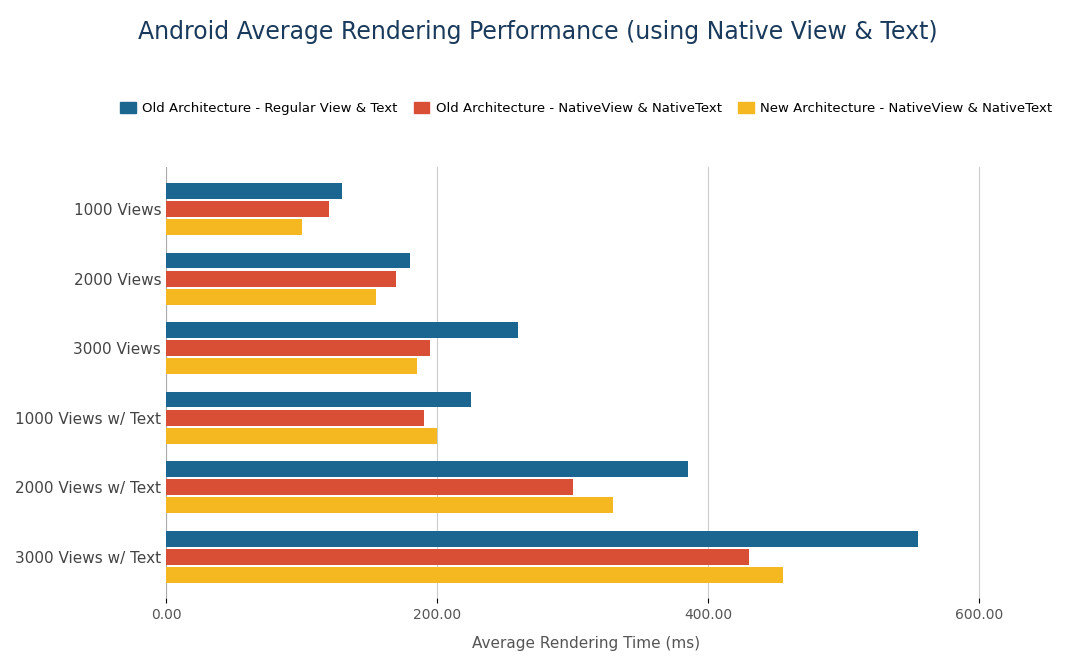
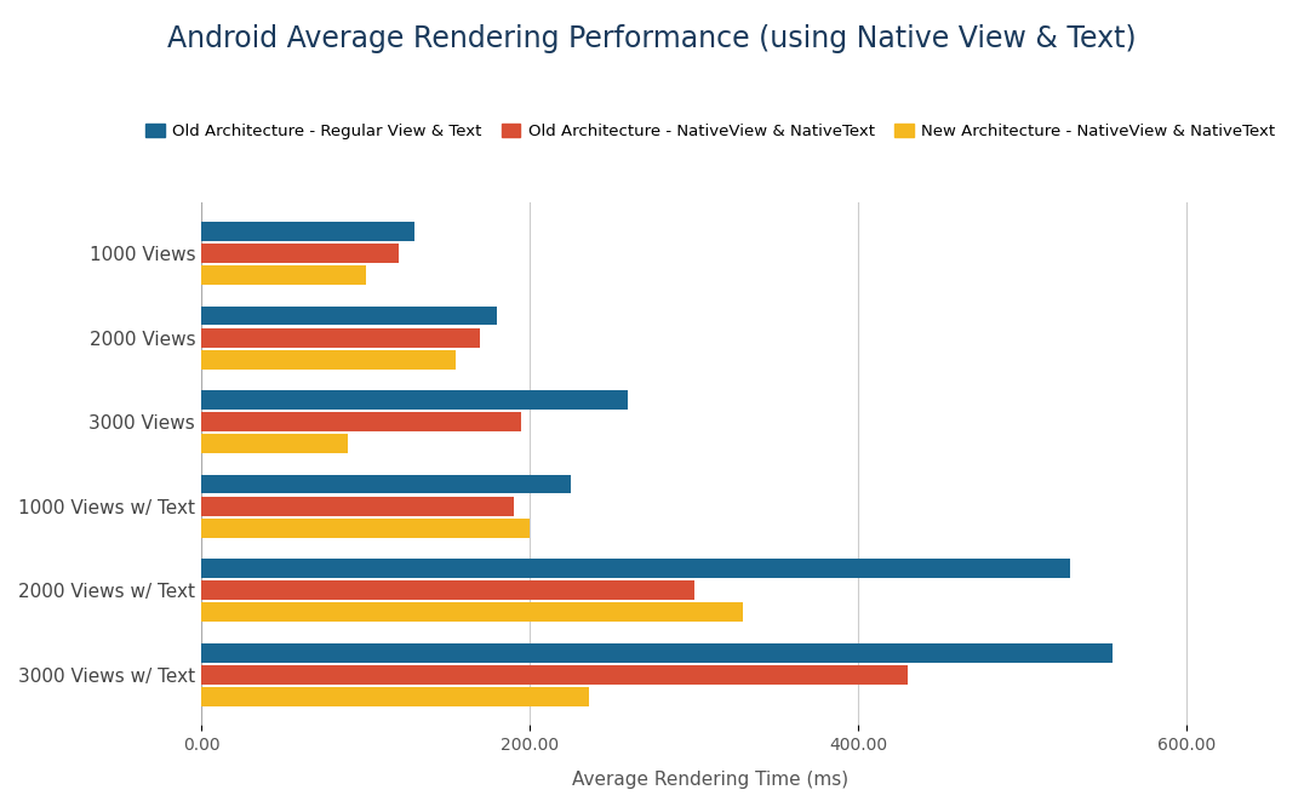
New Architecture - NativeView & NativeText/3000 Views: 185 -> 89
Old Architecture - Regular View & Text/2000 Views w/ Text: 385 -> 529
New Architecture - NativeView & NativeText/3000 Views w/ Text: 455 -> 236
